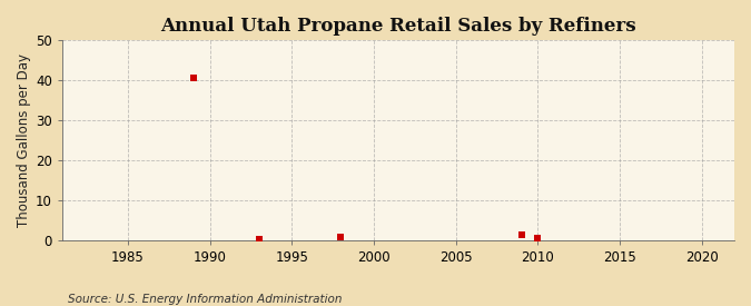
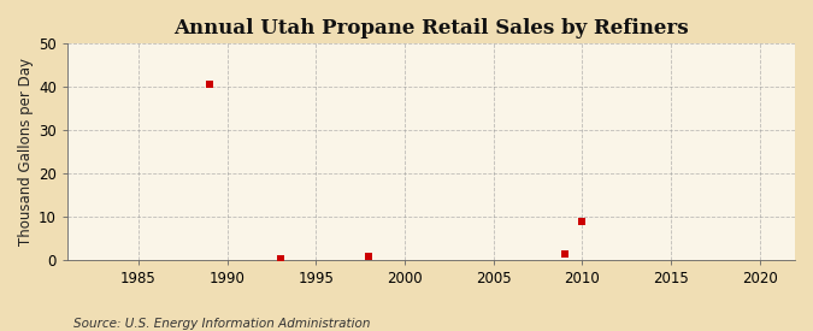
2010: 0.5 -> 9.0
